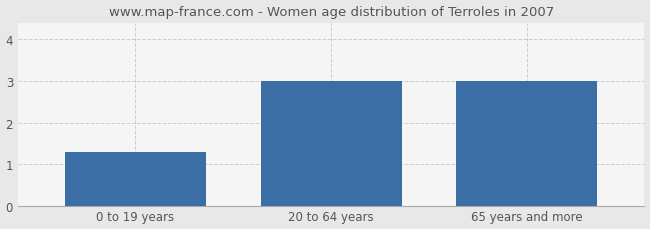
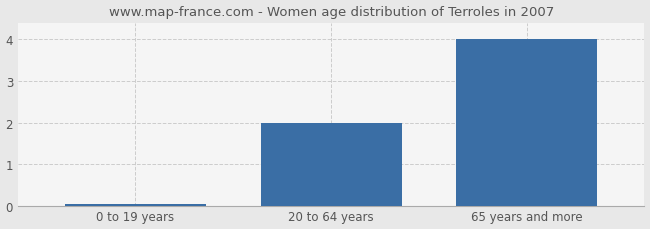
0 to 19 years: 1.30 -> 0.05
20 to 64 years: 3.00 -> 2.00
65 years and more: 3.00 -> 4.00
